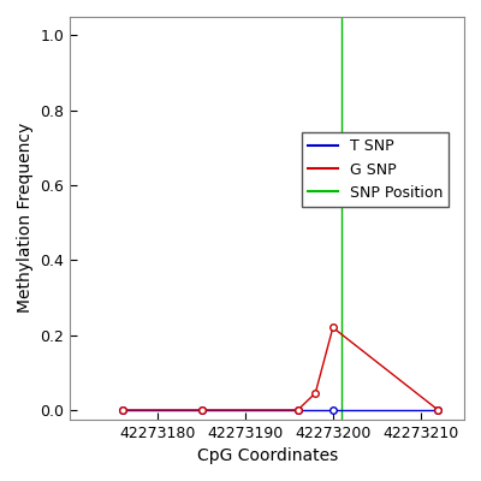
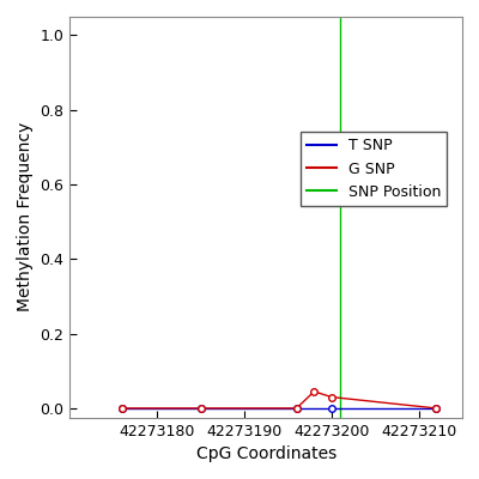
G SNP/42273200: 0.220 -> 0.030
